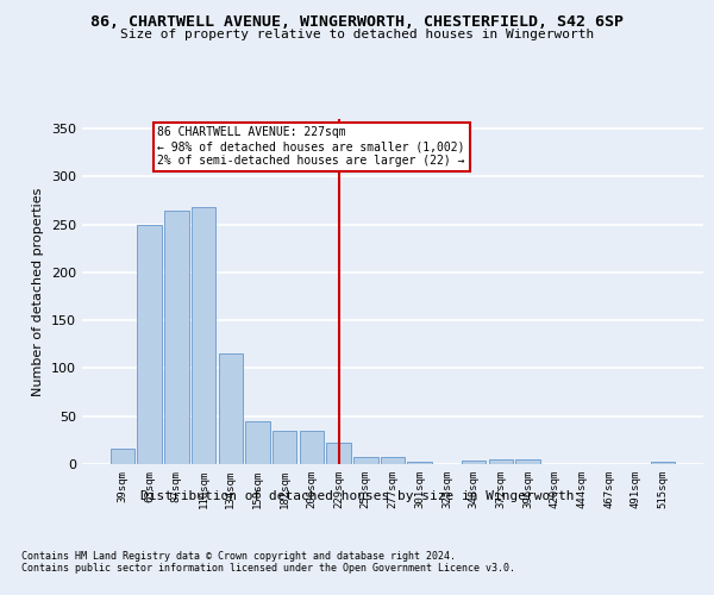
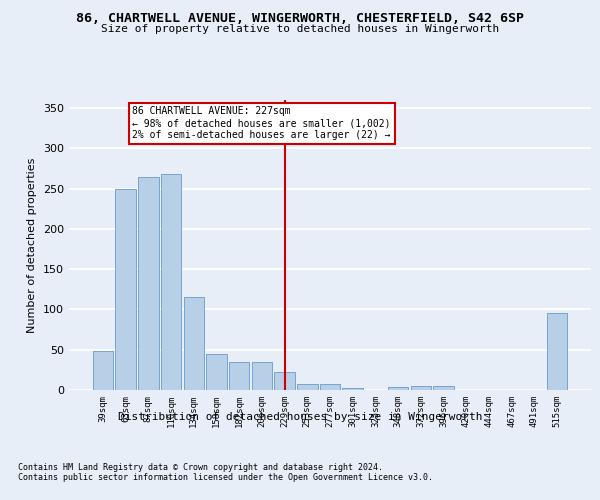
39sqm: 16 -> 48
515sqm: 3 -> 96
